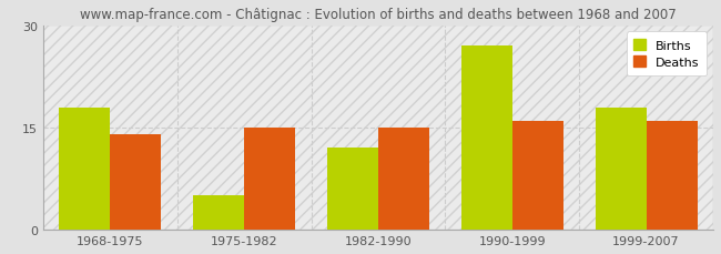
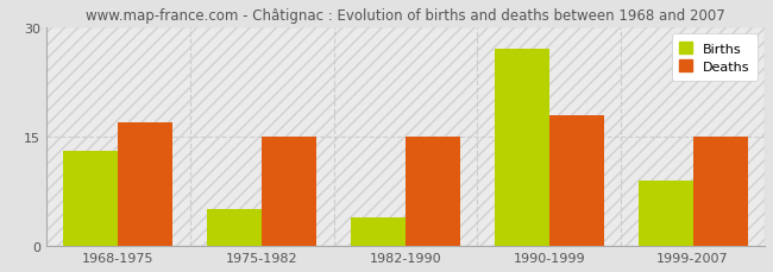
Births/1968-1975: 18 -> 13
Deaths/1968-1975: 14 -> 17
Births/1982-1990: 12 -> 4
Deaths/1990-1999: 16 -> 18
Births/1999-2007: 18 -> 9
Deaths/1999-2007: 16 -> 15
